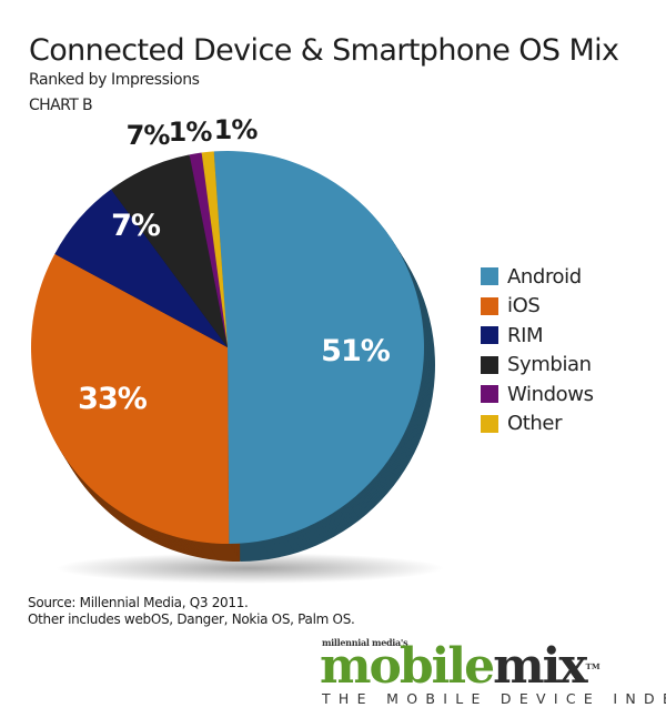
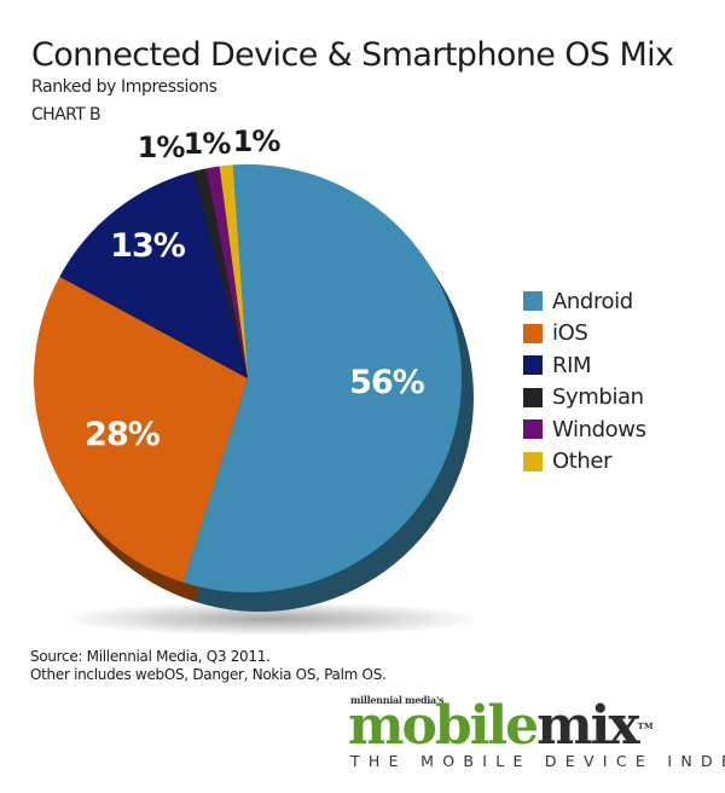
Android: 51% -> 56%
iOS: 33% -> 28%
RIM: 7% -> 13%
Symbian: 7% -> 1%
